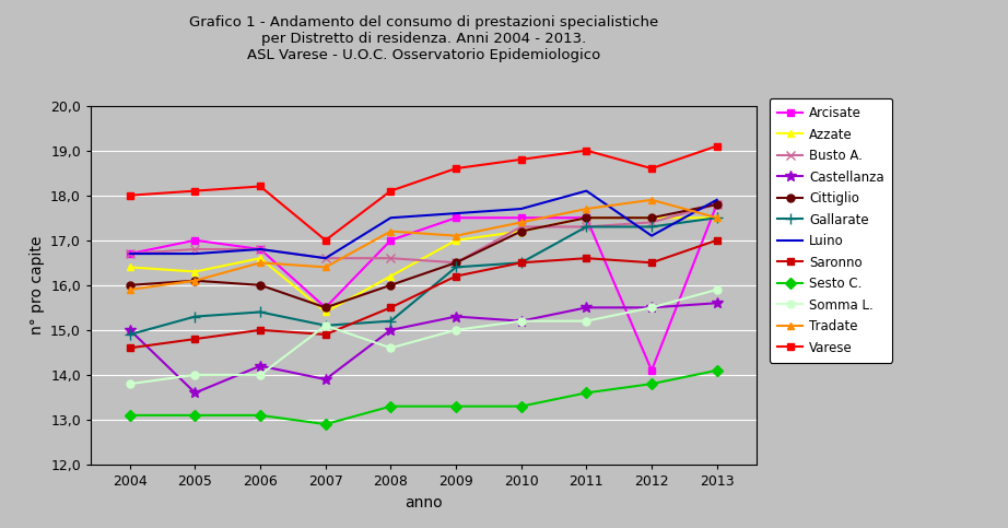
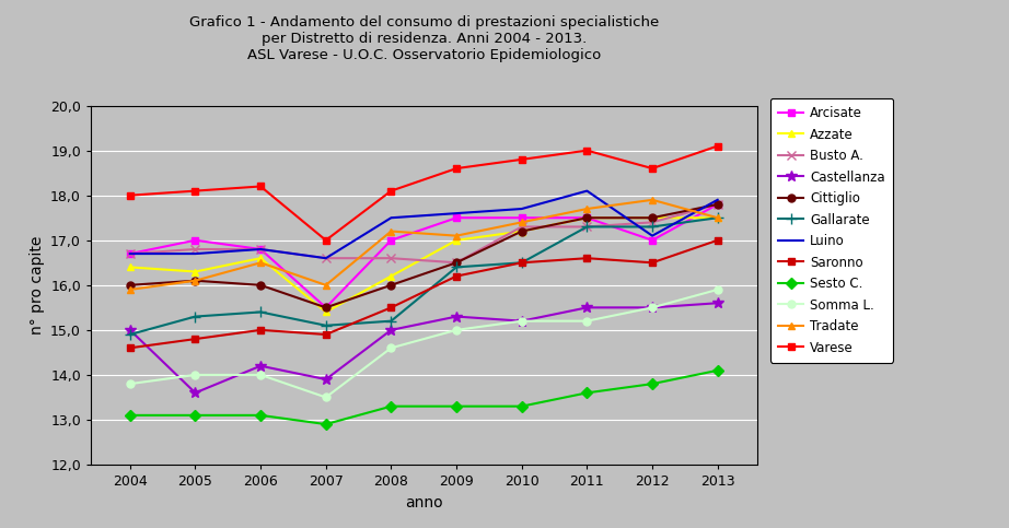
Somma L./2007: 15,1 -> 13,5
Tradate/2007: 16,4 -> 16,0
Arcisate/2012: 14,1 -> 17,0
